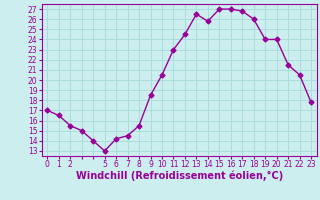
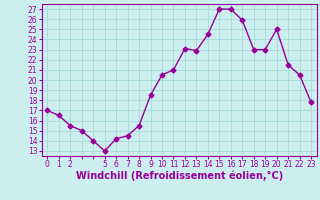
11: 23.0 -> 21.0
12: 24.5 -> 23.1
13: 26.5 -> 22.9
14: 25.8 -> 24.5
17: 26.8 -> 25.9
18: 26.0 -> 23.0
19: 24.0 -> 23.0
20: 24.0 -> 25.0
